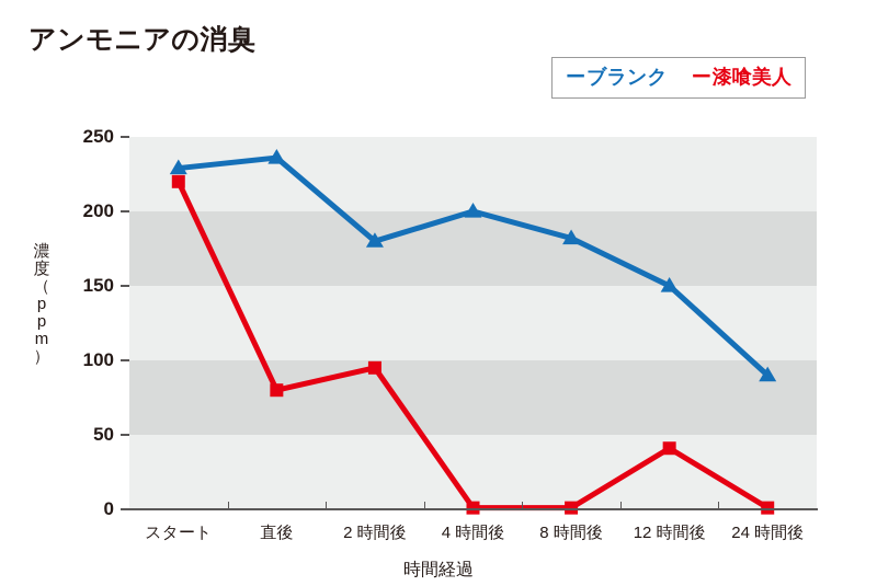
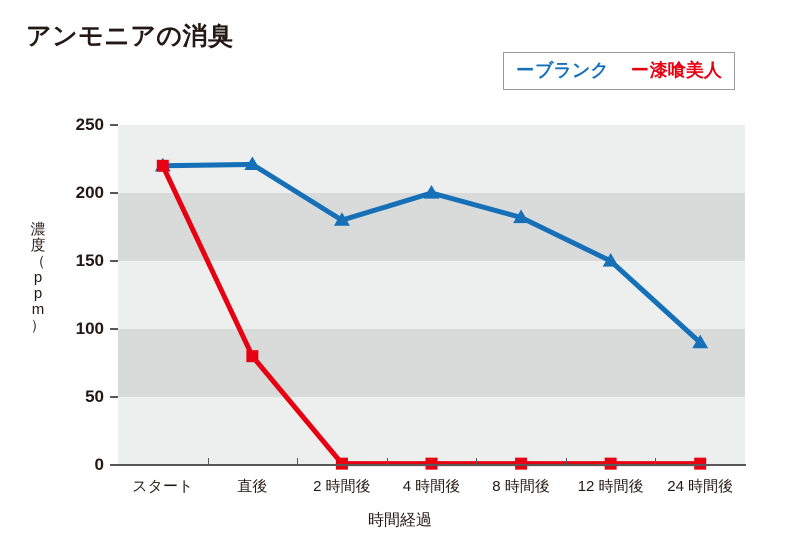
ブランク/スタート: 229 -> 220
ブランク/直後: 236 -> 221
漆喰美人/2 時間後: 95 -> 1
漆喰美人/12 時間後: 41 -> 1
